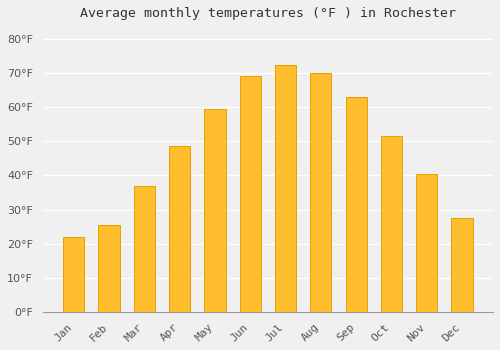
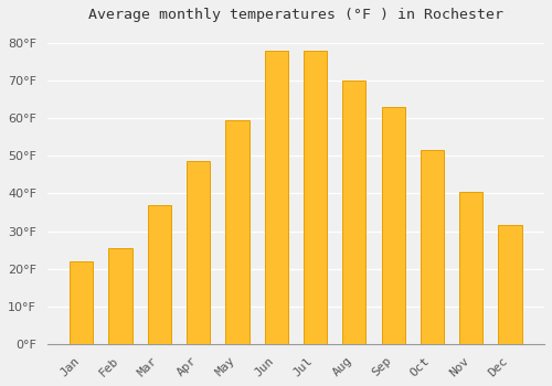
Jun: 69.0°F -> 78.0°F
Jul: 72.5°F -> 78.0°F
Dec: 27.5°F -> 31.5°F
